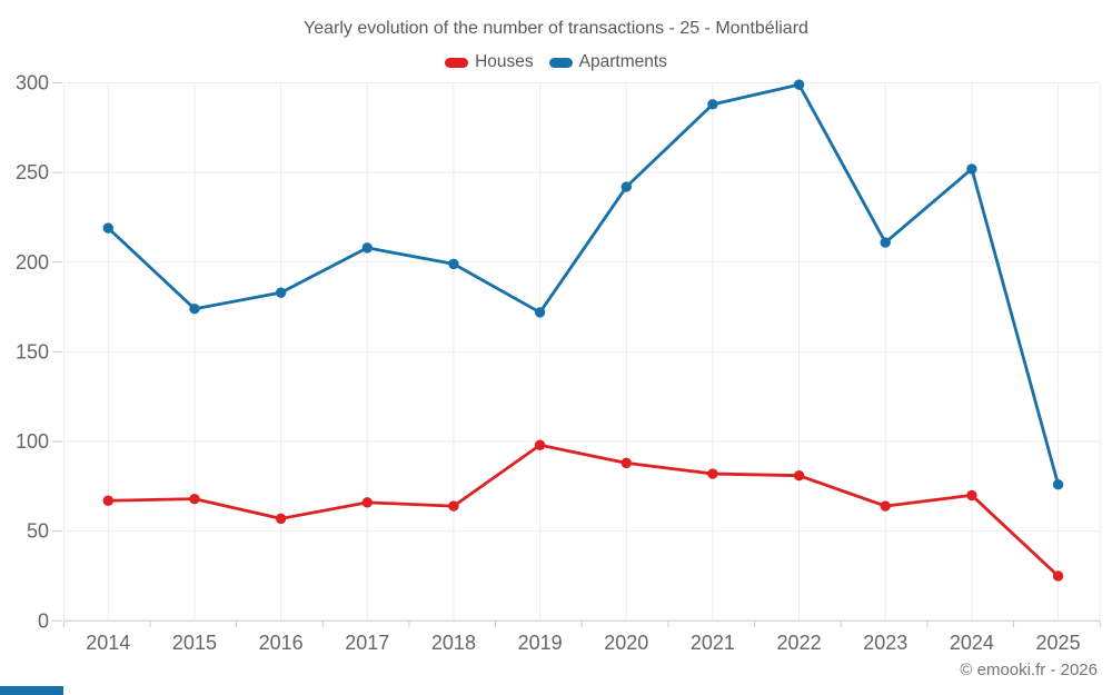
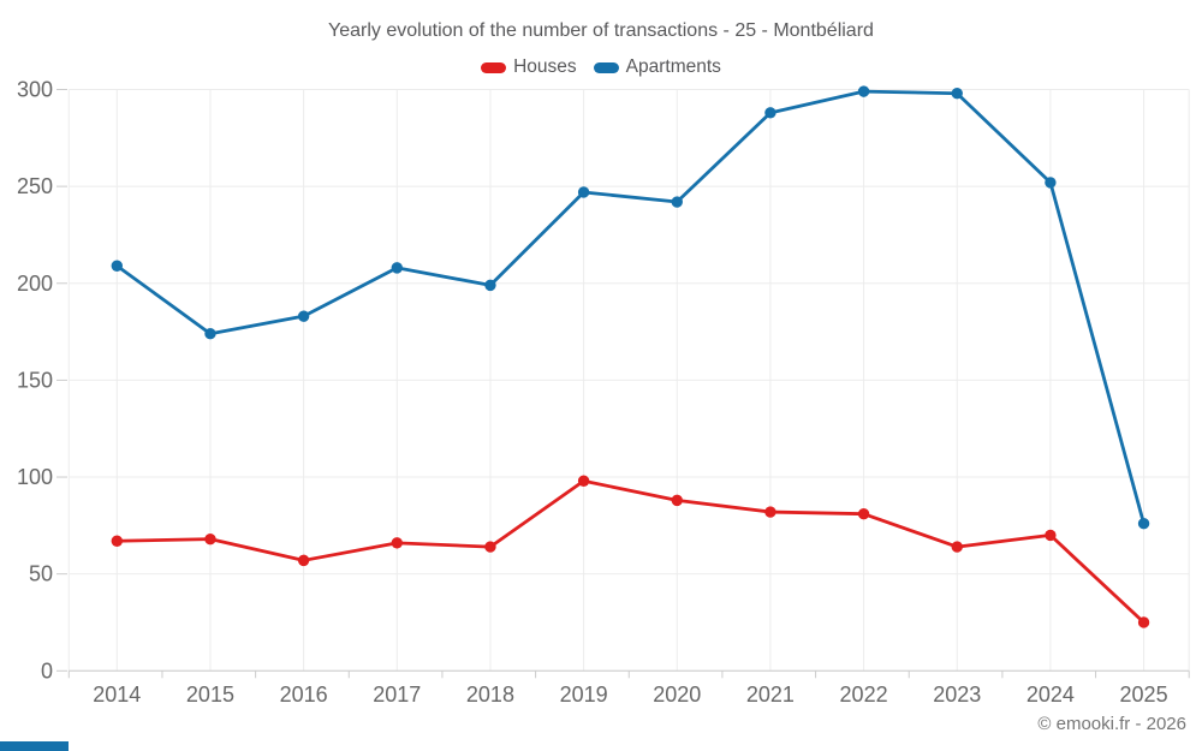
Apartments/2014: 219 -> 209
Apartments/2019: 172 -> 247
Apartments/2023: 211 -> 298
